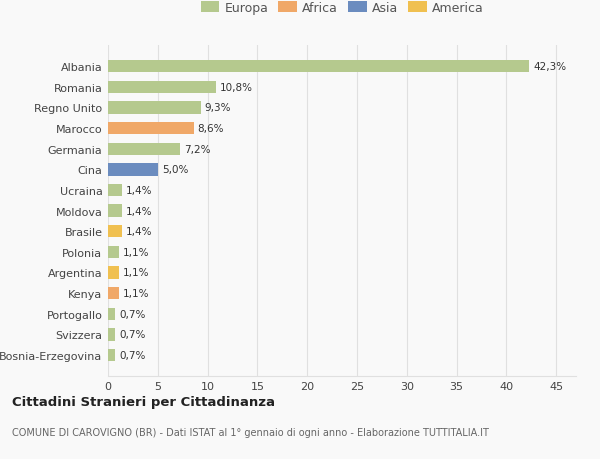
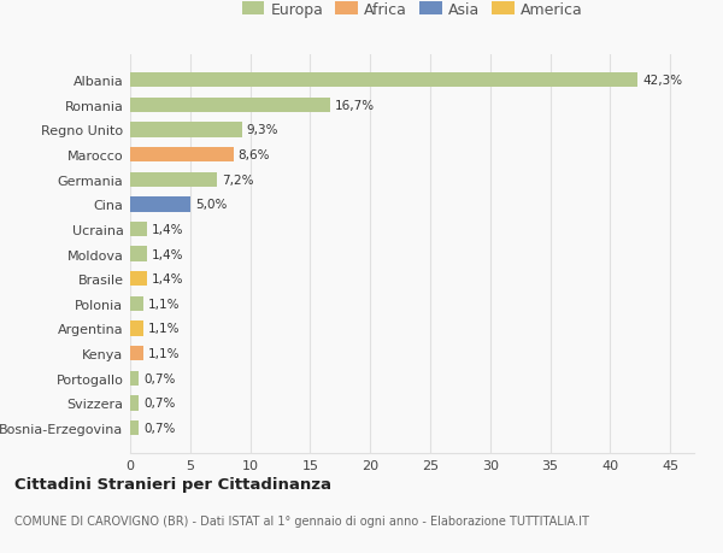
Romania: 10,8% -> 16,7%
